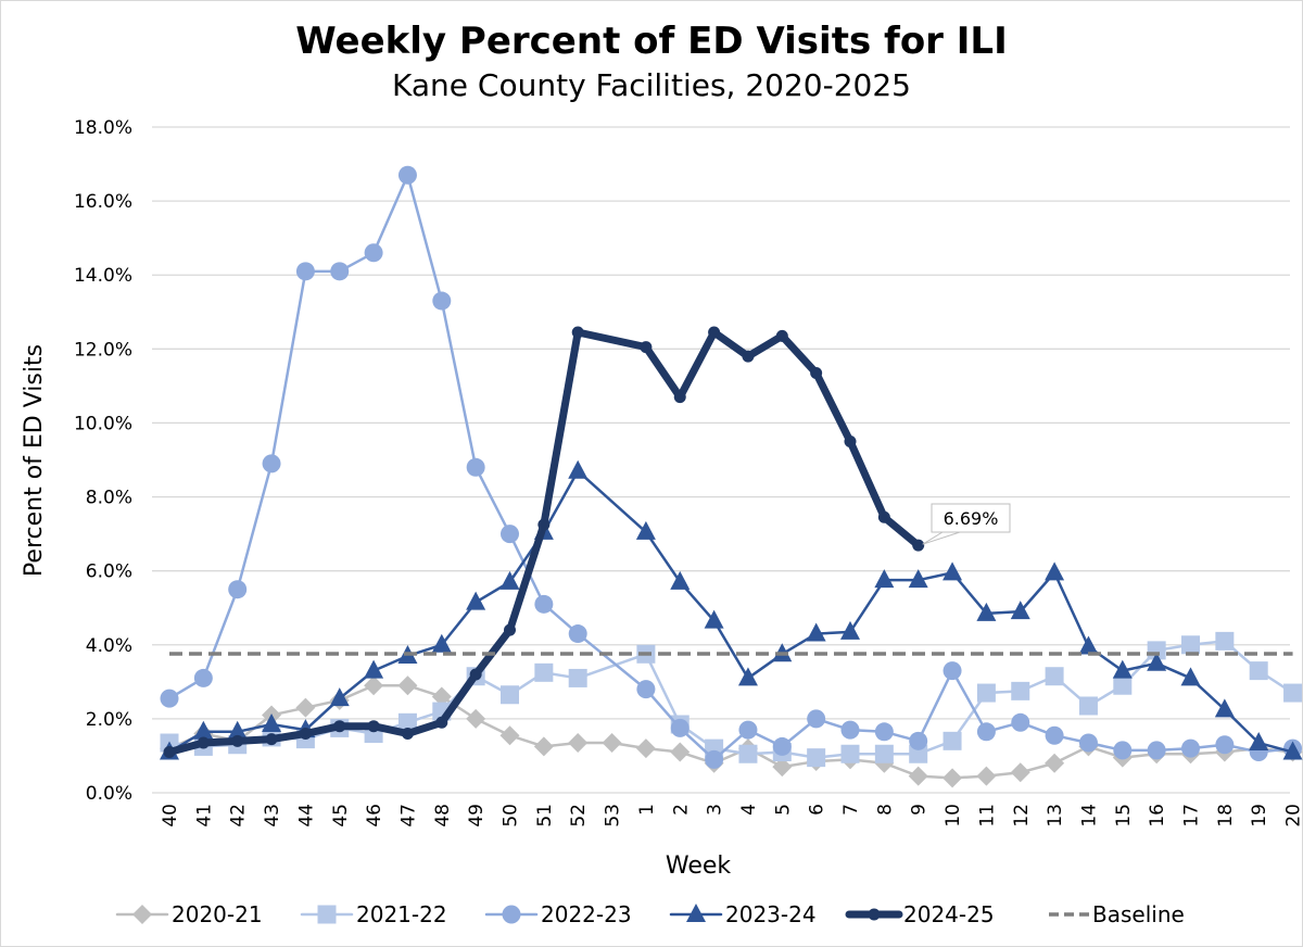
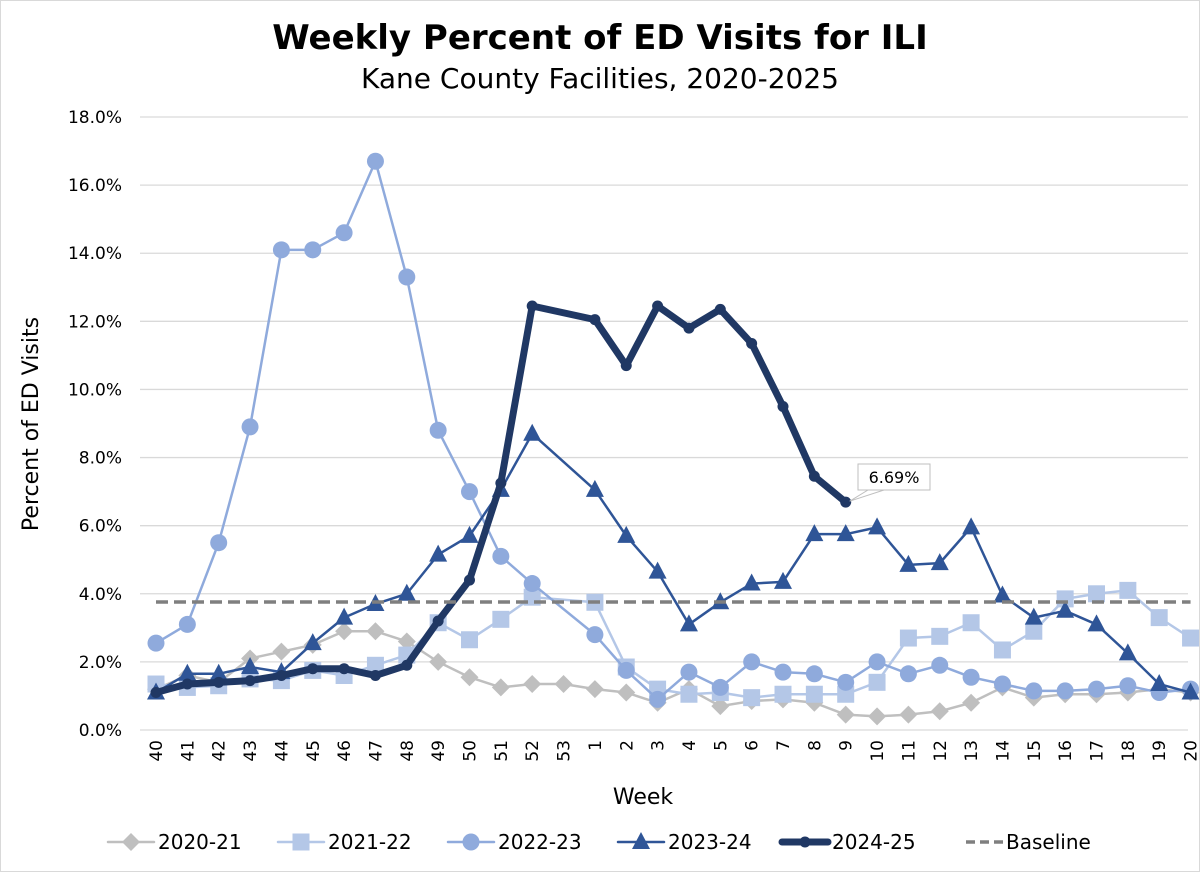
2021-22/52: 3.1% -> 3.9%
2022-23/10: 3.3% -> 2.0%
